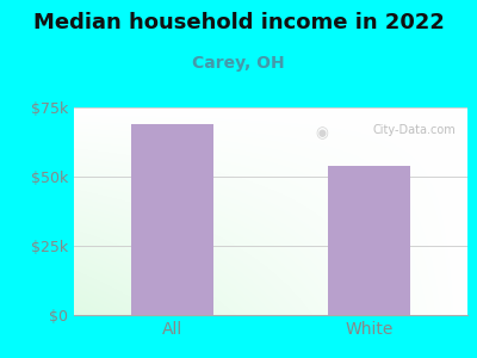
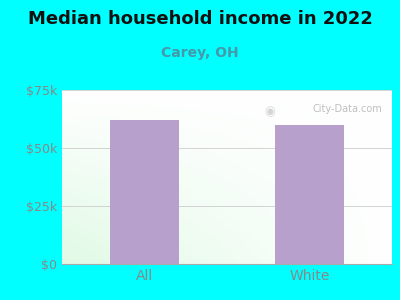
All: $69k -> $62k
White: $54k -> $60k
